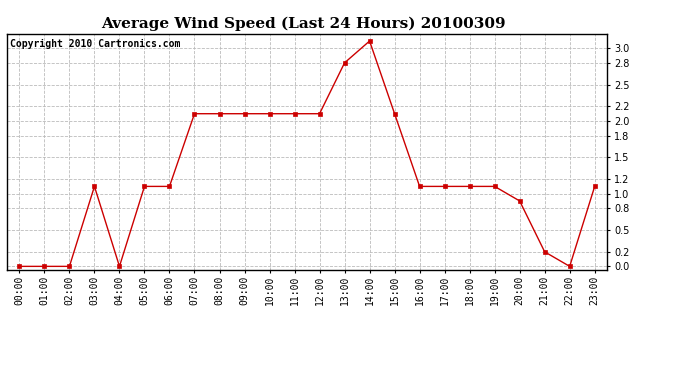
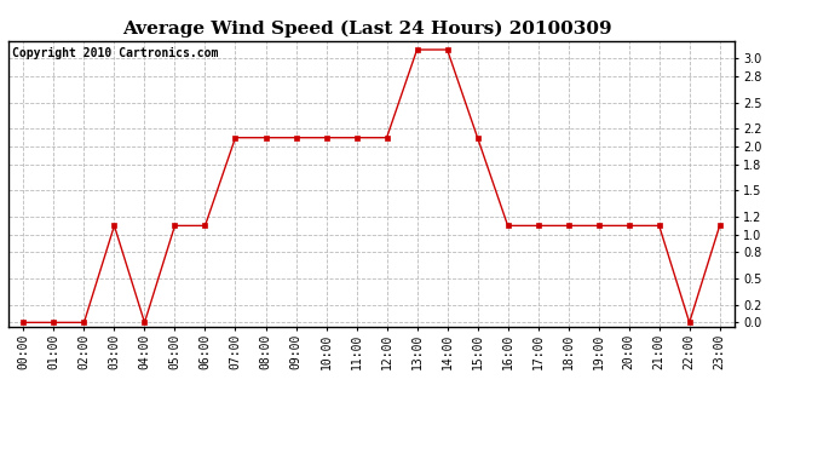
13:00: 2.8 -> 3.1
20:00: 0.9 -> 1.1
21:00: 0.2 -> 1.1
